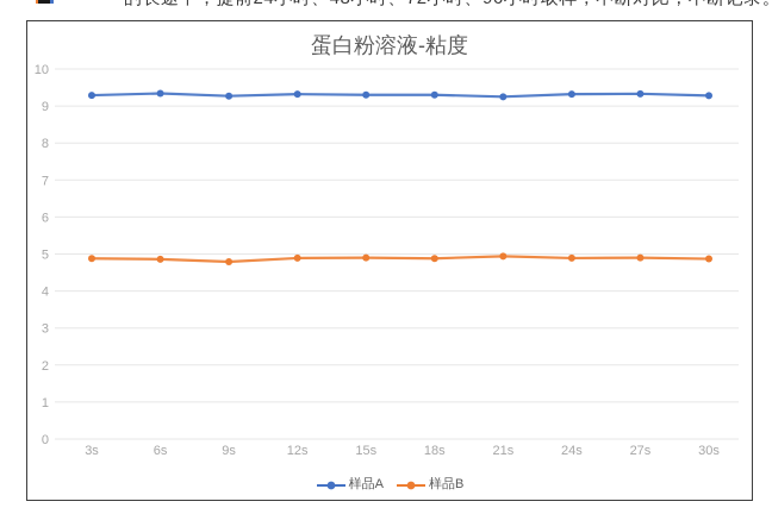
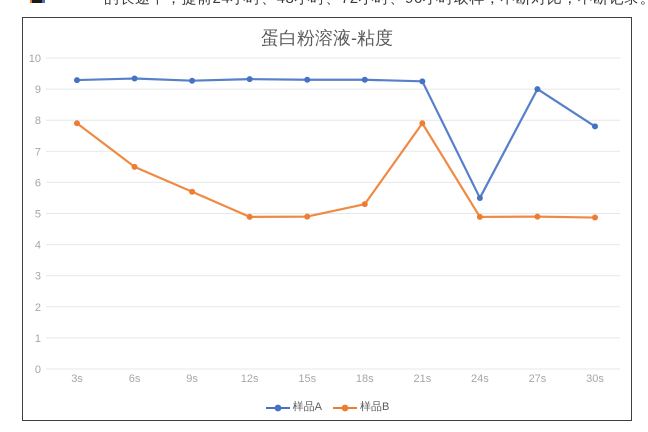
样品B/3s: 4.9 -> 7.9
样品B/6s: 4.9 -> 6.5
样品B/9s: 4.8 -> 5.7
样品B/18s: 4.9 -> 5.3
样品B/21s: 4.9 -> 7.9
样品A/24s: 9.3 -> 5.5
样品A/27s: 9.3 -> 9.0
样品A/30s: 9.3 -> 7.8
